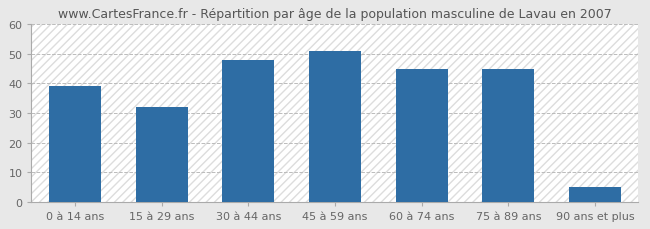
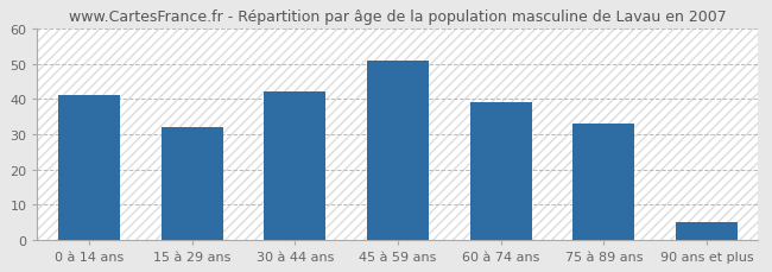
0 à 14 ans: 39 -> 41
30 à 44 ans: 48 -> 42
60 à 74 ans: 45 -> 39
75 à 89 ans: 45 -> 33
